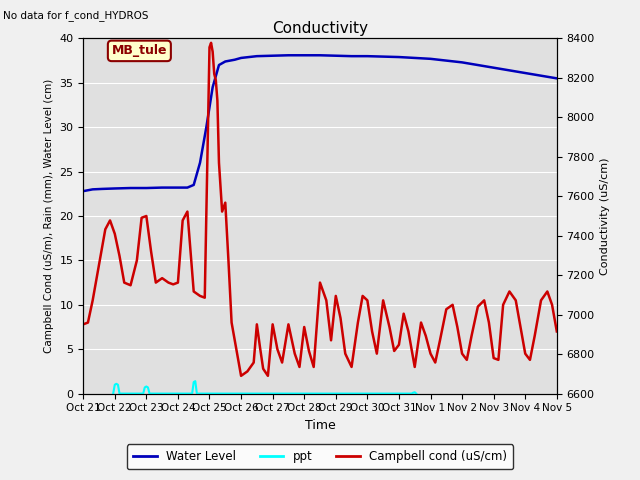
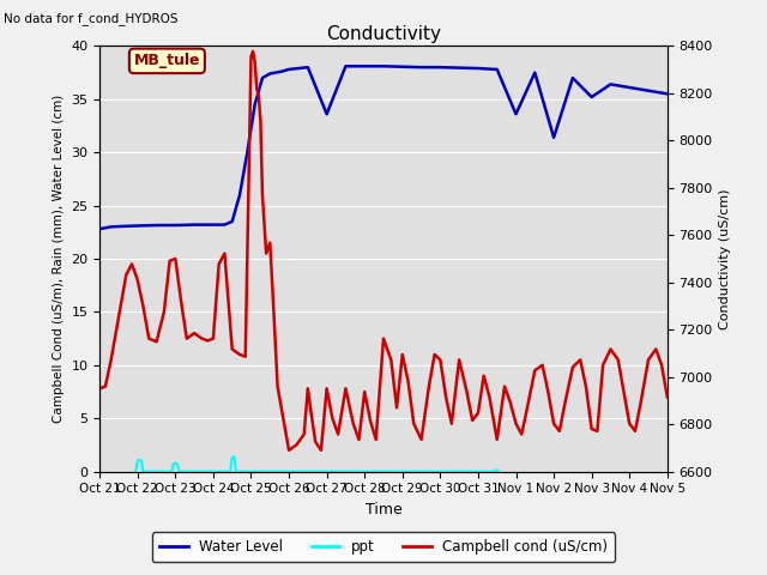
Water Level/Oct 27: 38.0 -> 33.6
Water Level/Nov 1: 37.7 -> 33.6
Water Level/Nov 2: 37.3 -> 31.4
Water Level/Nov 3: 36.7 -> 35.2
